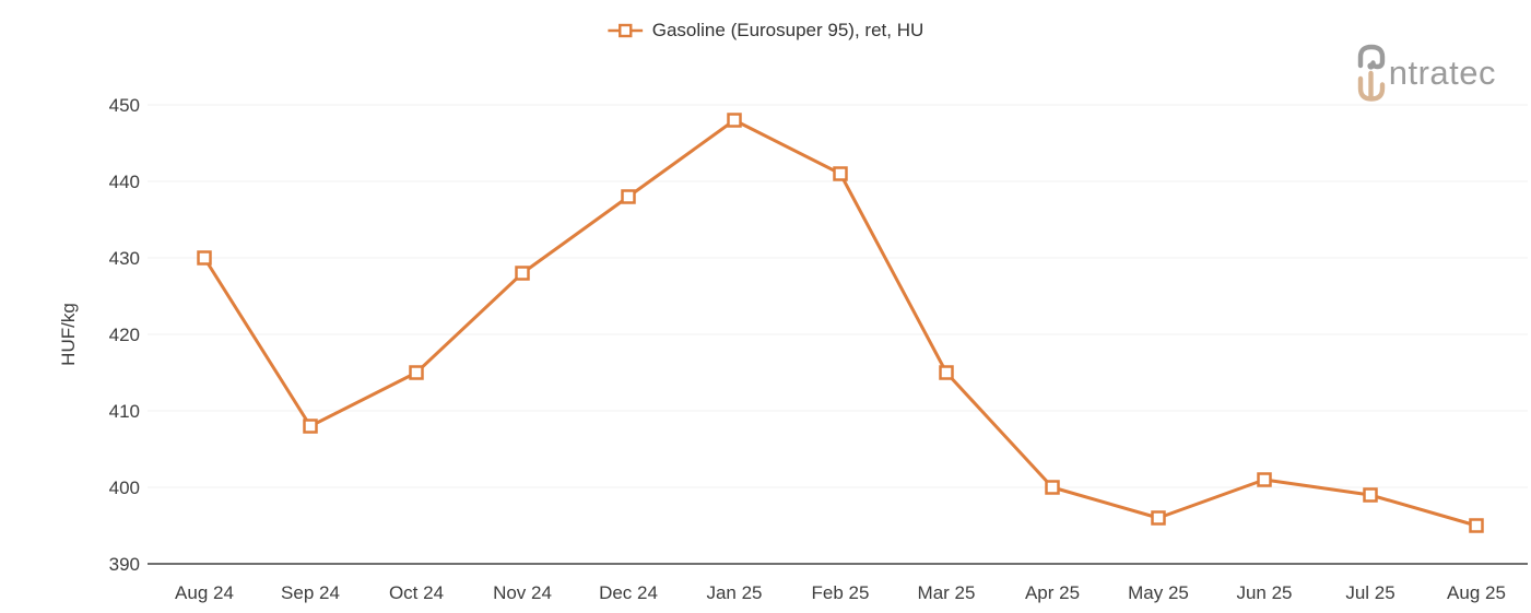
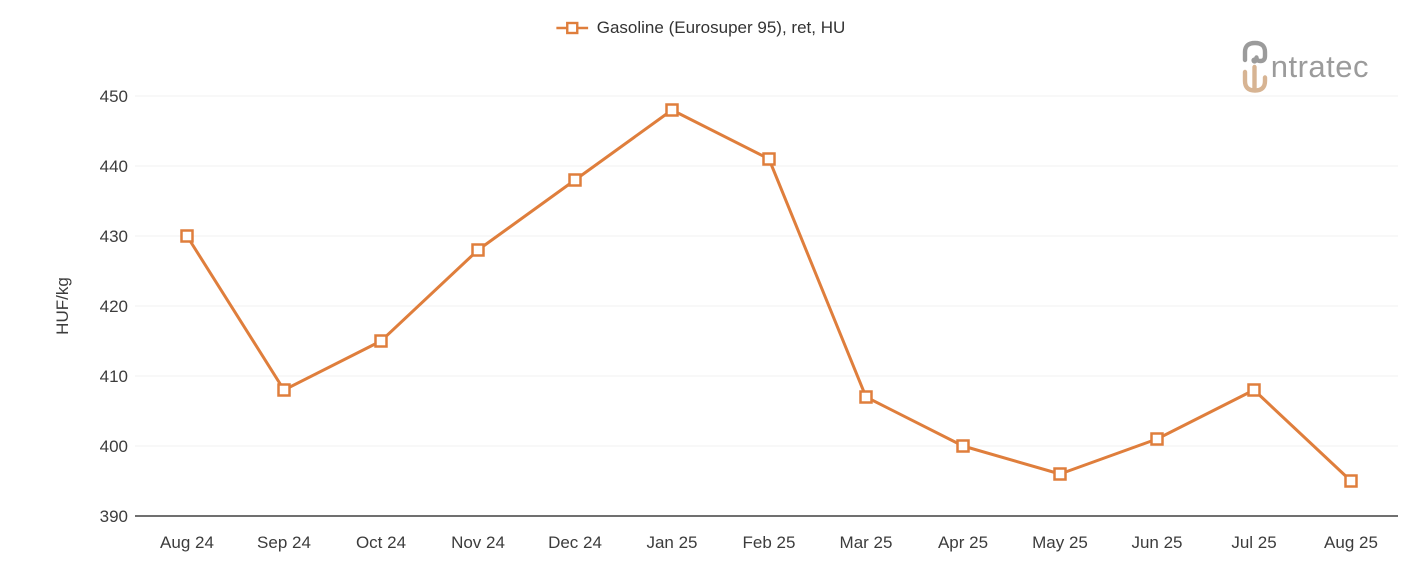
Mar 25: 415 -> 407
Jul 25: 399 -> 408
